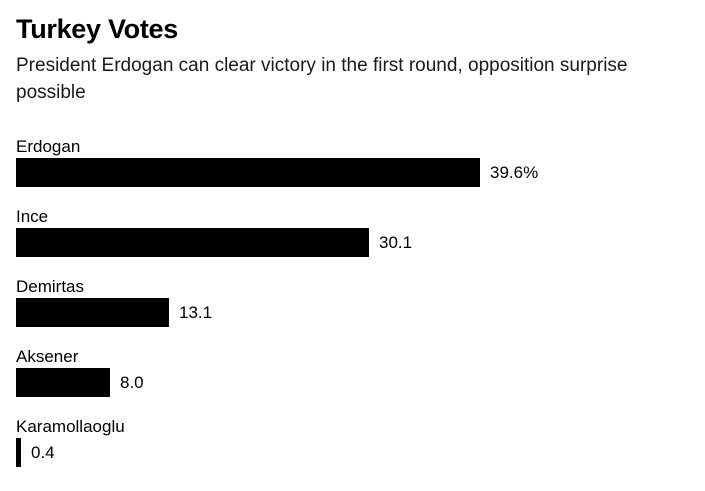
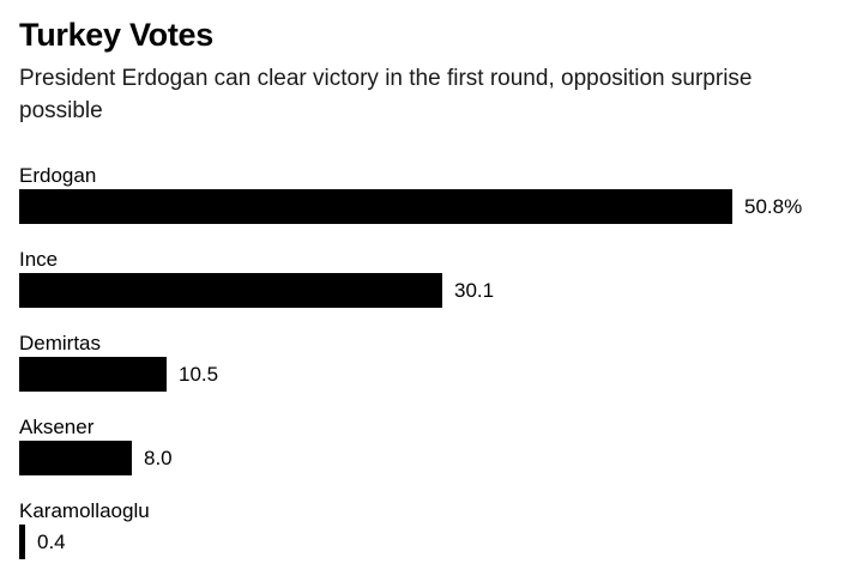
Erdogan: 39.6% -> 50.8%
Demirtas: 13.1 -> 10.5
